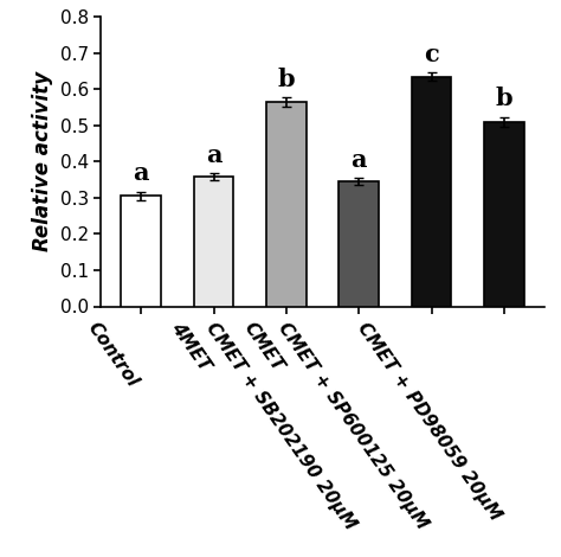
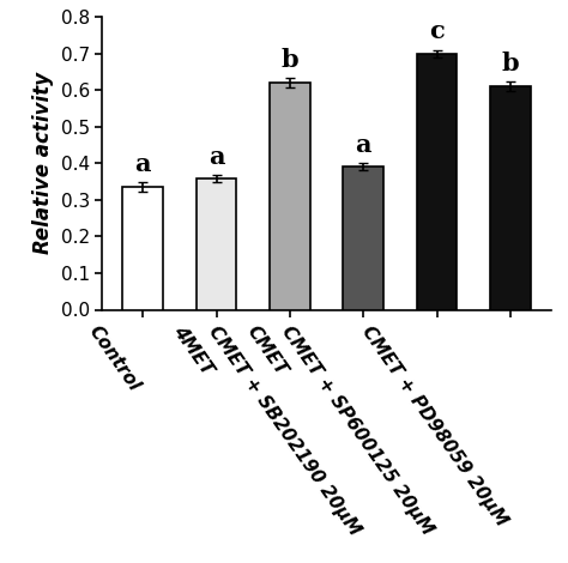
Control: 0.305 -> 0.335
CMET: 0.565 -> 0.620
CMET + SB202190 20μM: 0.345 -> 0.390
CMET + SP600125 20μM: 0.635 -> 0.700
CMET + PD98059 20μM: 0.510 -> 0.610
